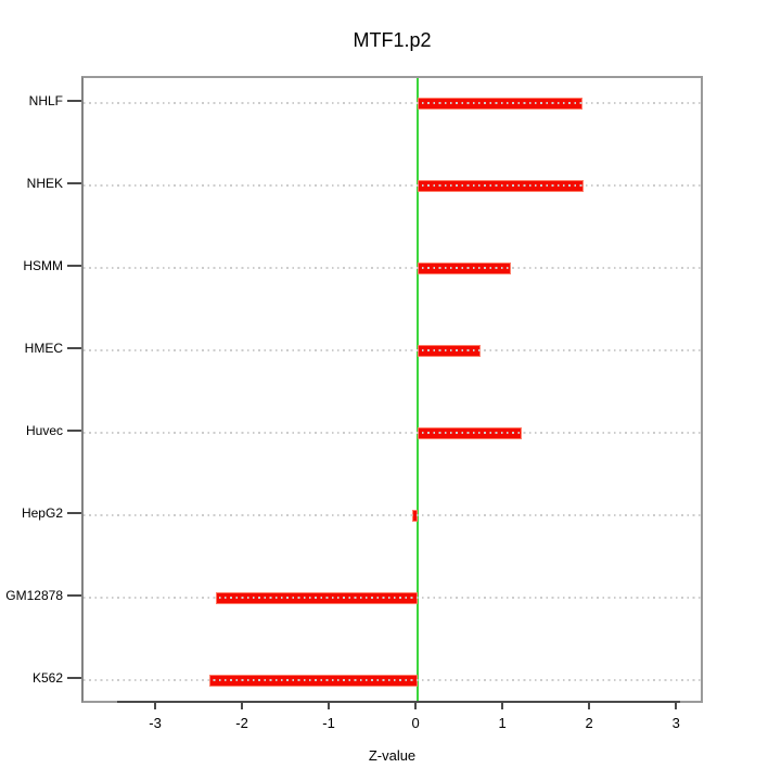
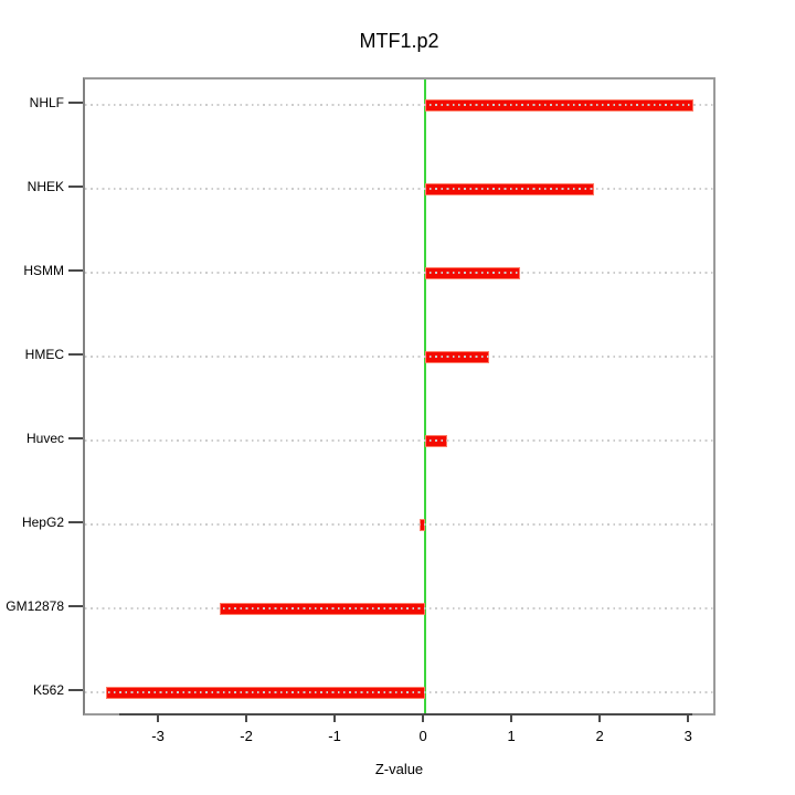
NHLF: 1.9 -> 3.0
Huvec: 1.2 -> 0.2
K562: -2.4 -> -3.6
